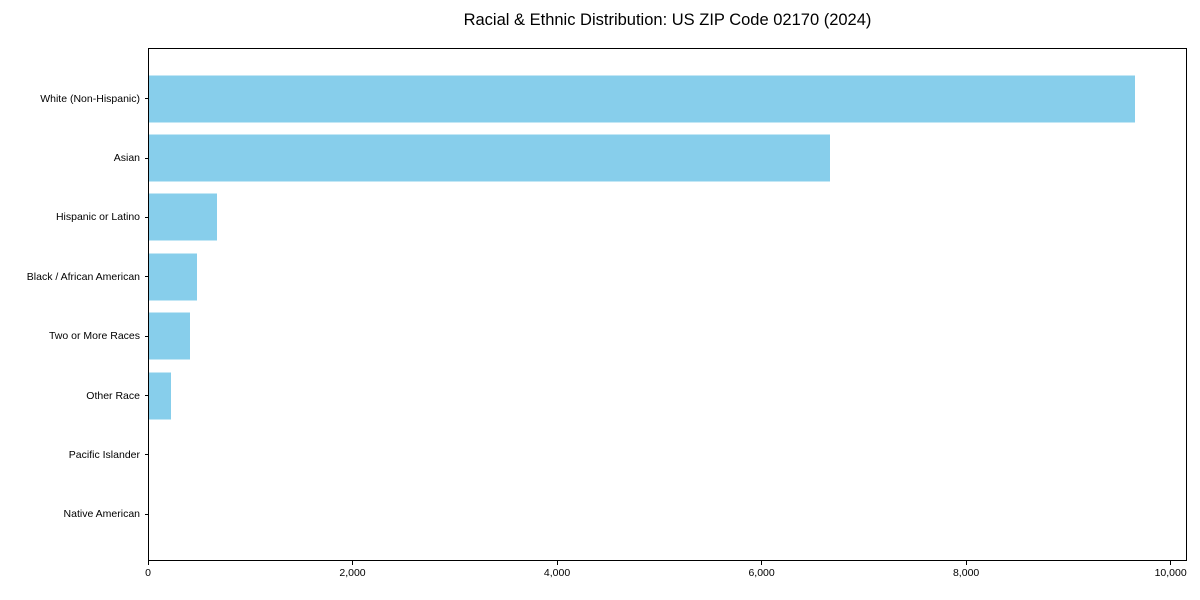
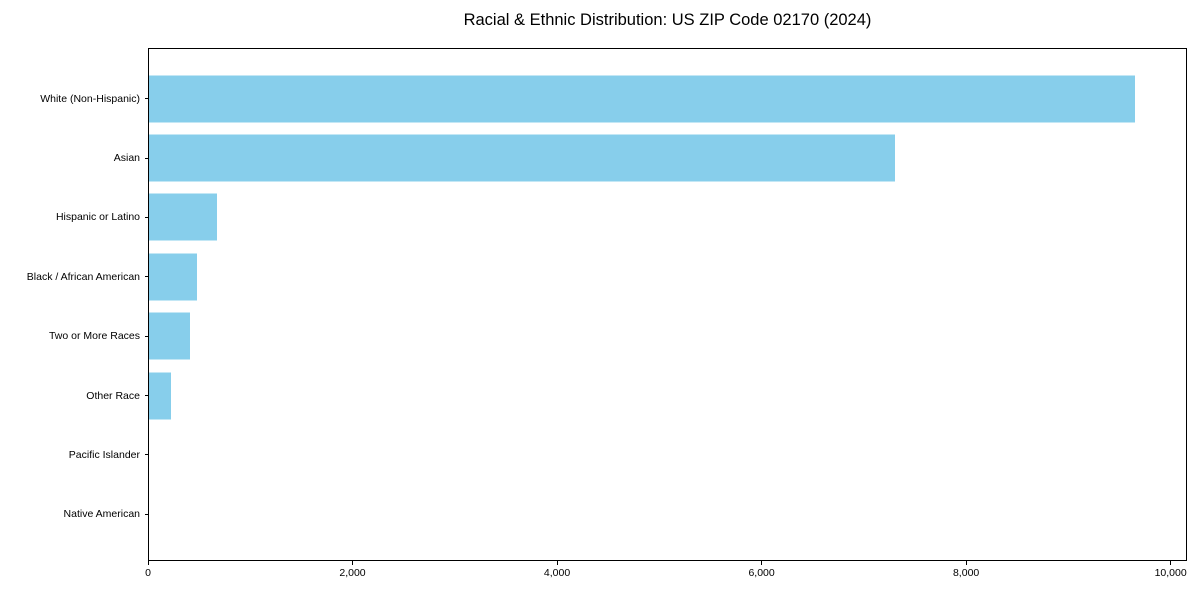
Asian: 6670 -> 7310
